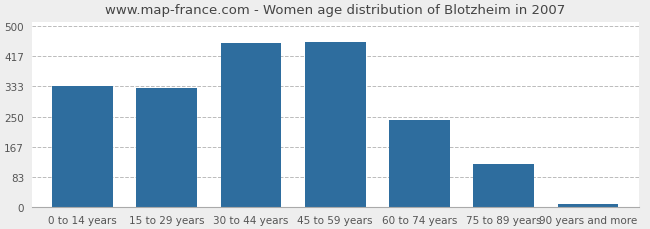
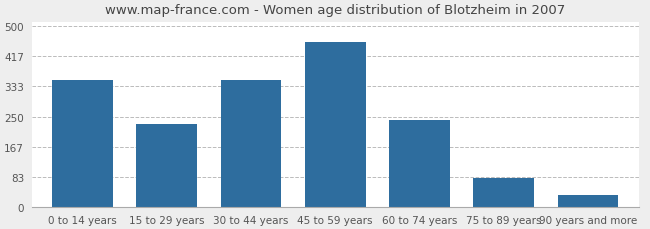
0 to 14 years: 333 -> 350
15 to 29 years: 328 -> 230
30 to 44 years: 453 -> 350
75 to 89 years: 120 -> 80
90 years and more: 8 -> 35
